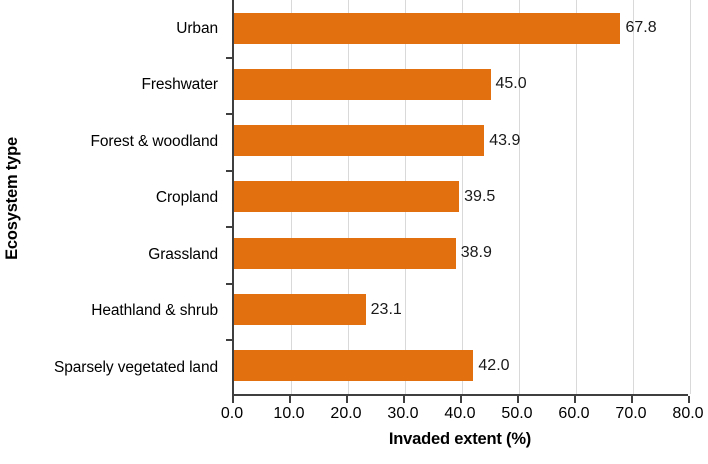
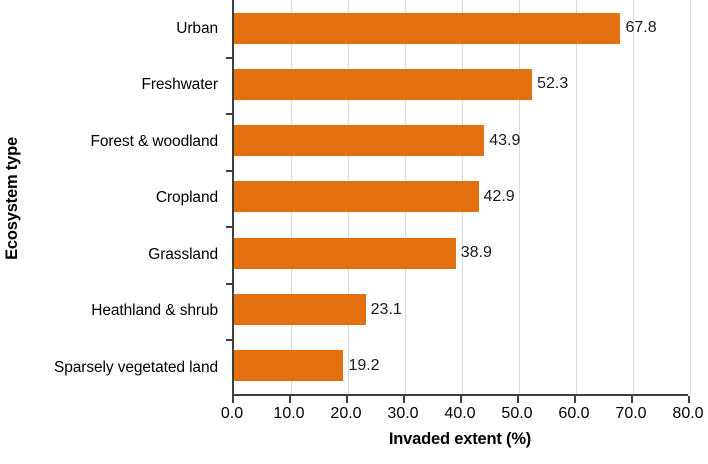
Freshwater: 45.0 -> 52.3
Cropland: 39.5 -> 42.9
Sparsely vegetated land: 42.0 -> 19.2
